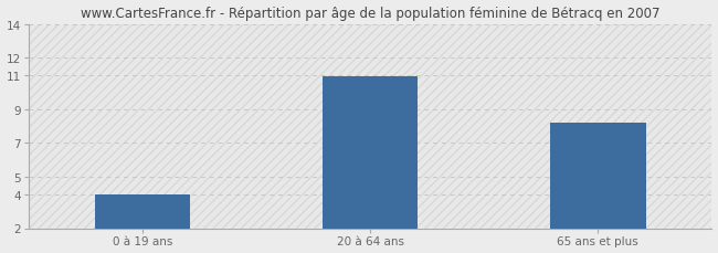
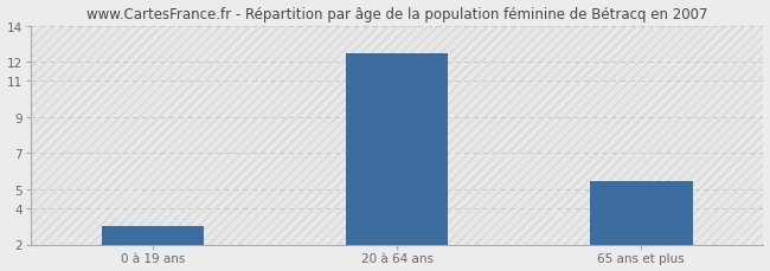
0 à 19 ans: 4.0 -> 3.0
20 à 64 ans: 10.9 -> 12.5
65 ans et plus: 8.2 -> 5.5
